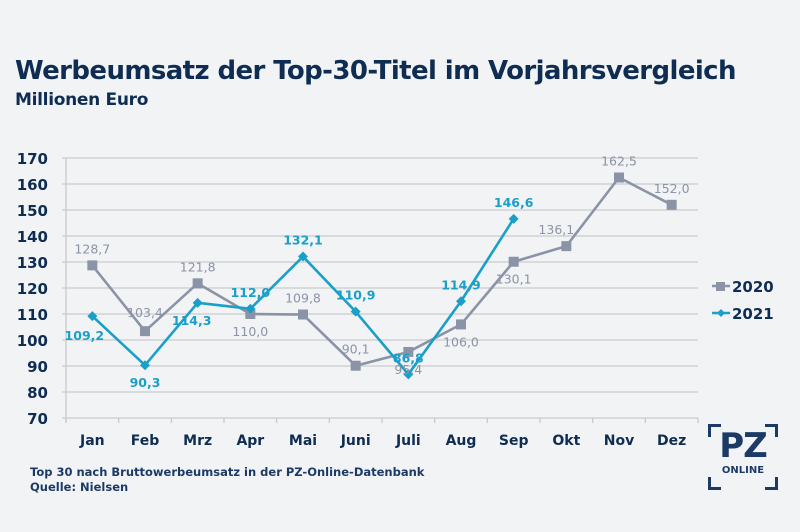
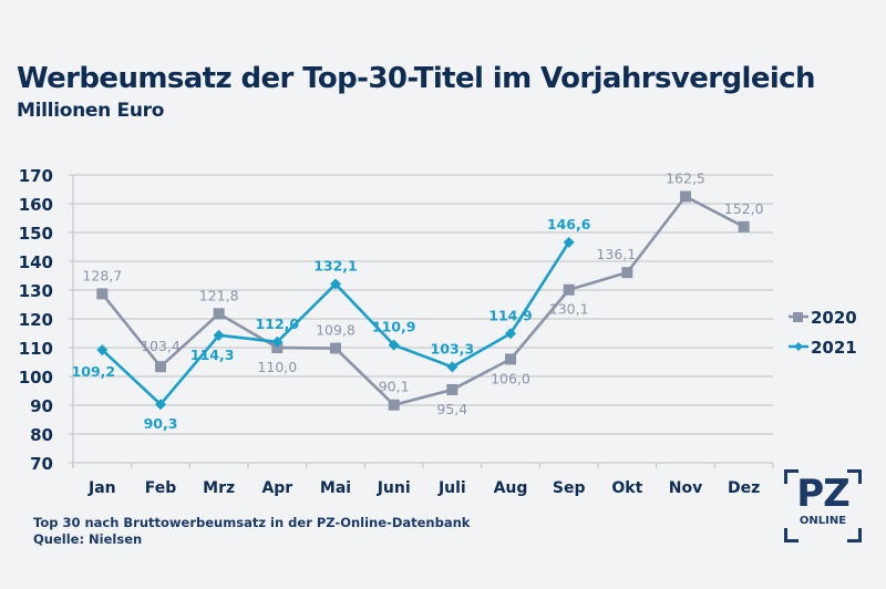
2021/Juli: 86,8 -> 103,3
